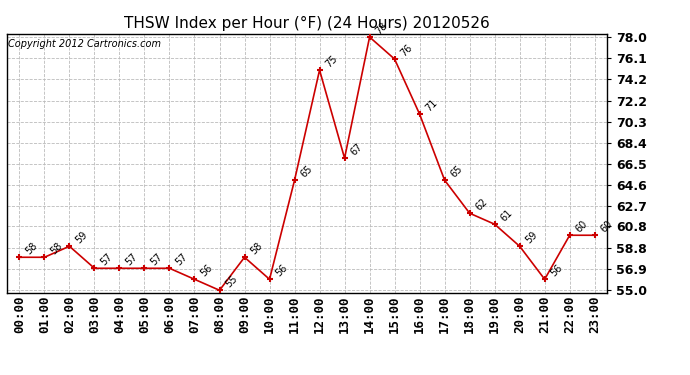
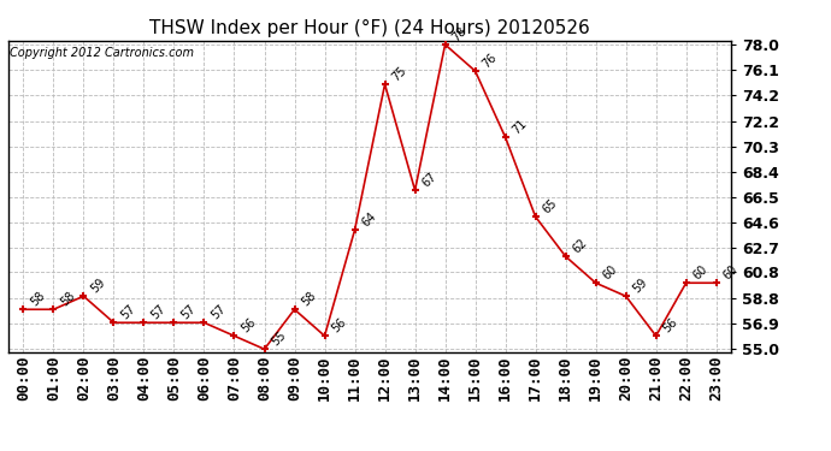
11:00: 65 -> 64
19:00: 61 -> 60
